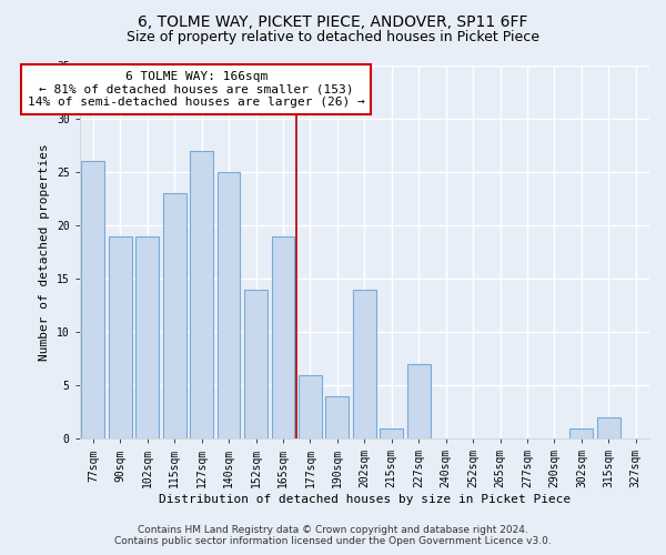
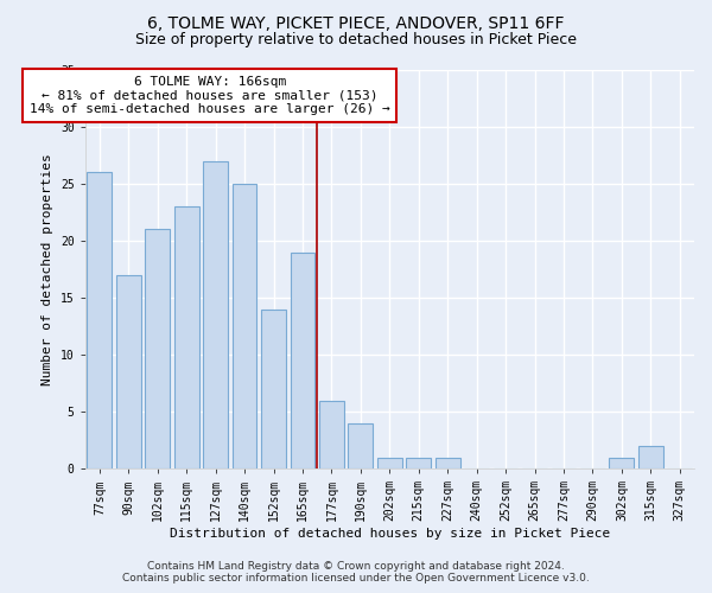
90sqm: 19 -> 17
102sqm: 19 -> 21
202sqm: 14 -> 1
227sqm: 7 -> 1
